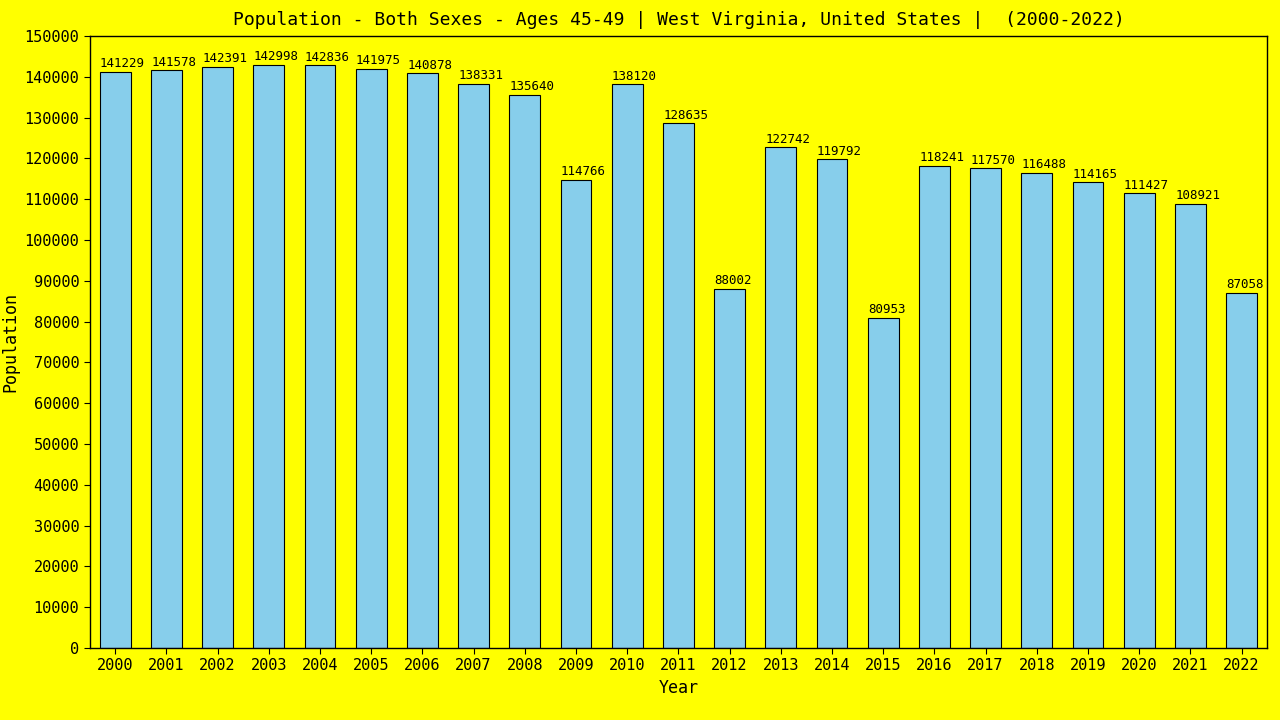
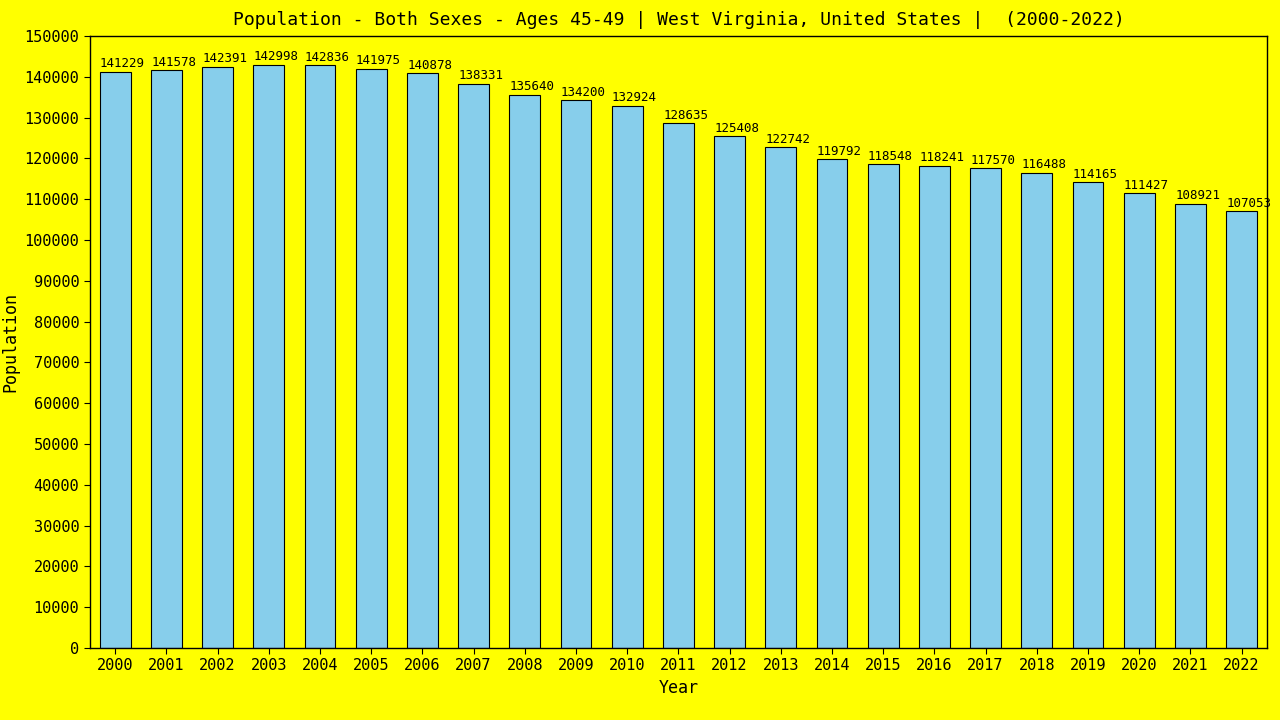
2009: 114766 -> 134200
2010: 138120 -> 132924
2012: 88002 -> 125408
2015: 80953 -> 118548
2022: 87058 -> 107053
